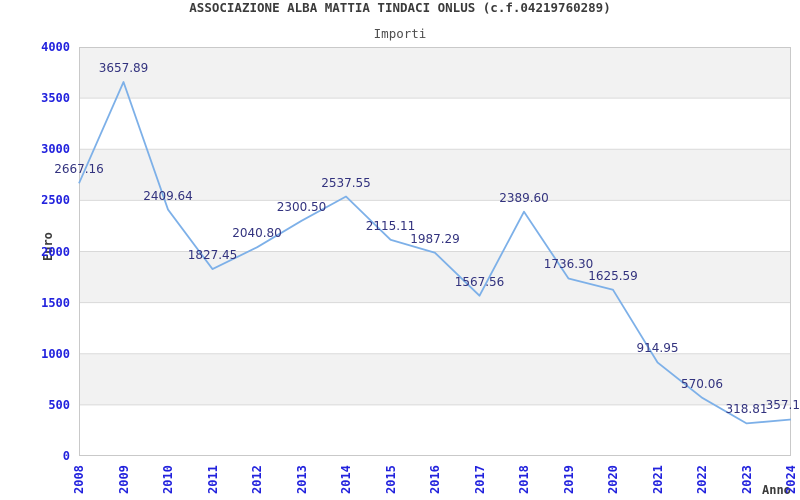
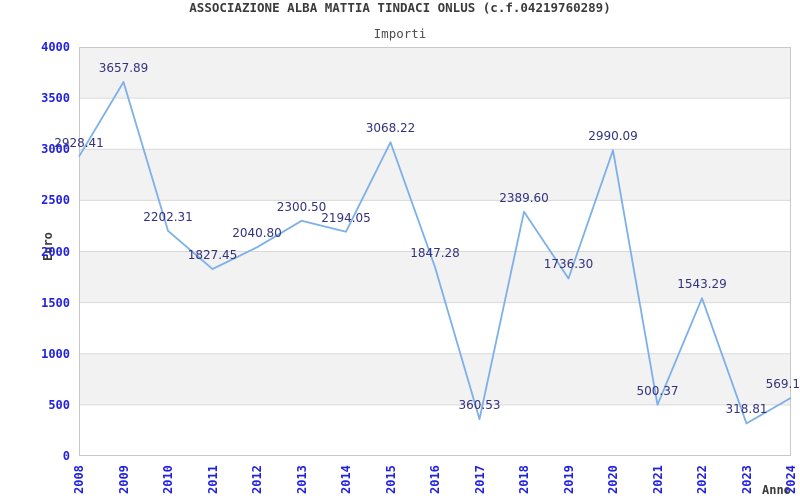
2008: 2667.16 -> 2928.41
2010: 2409.64 -> 2202.31
2014: 2537.55 -> 2194.05
2015: 2115.11 -> 3068.22
2016: 1987.29 -> 1847.28
2017: 1567.56 -> 360.53
2020: 1625.59 -> 2990.09
2021: 914.95 -> 500.37
2022: 570.06 -> 1543.29
2024: 357.1 -> 569.1
